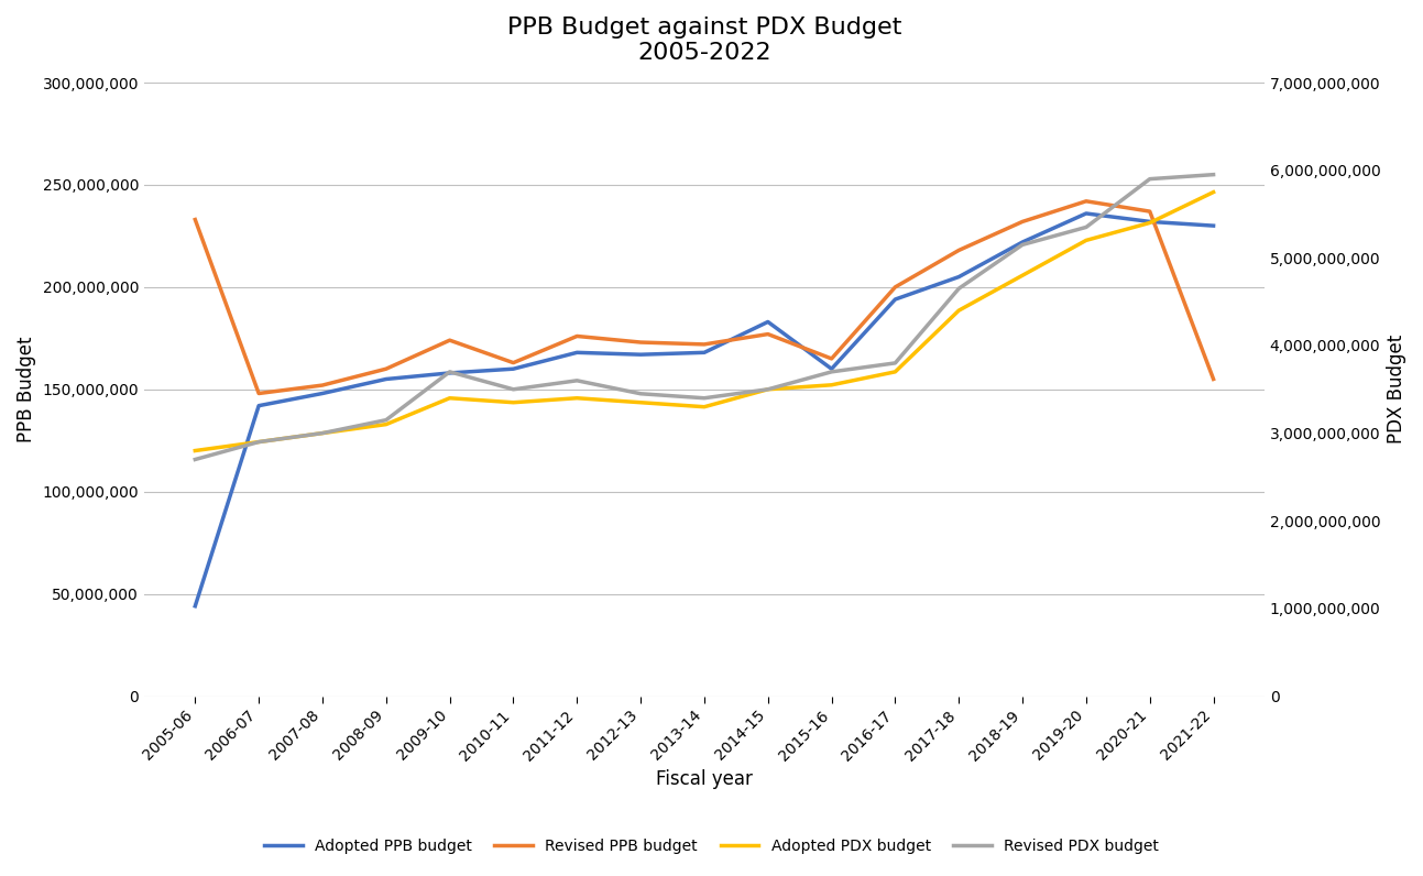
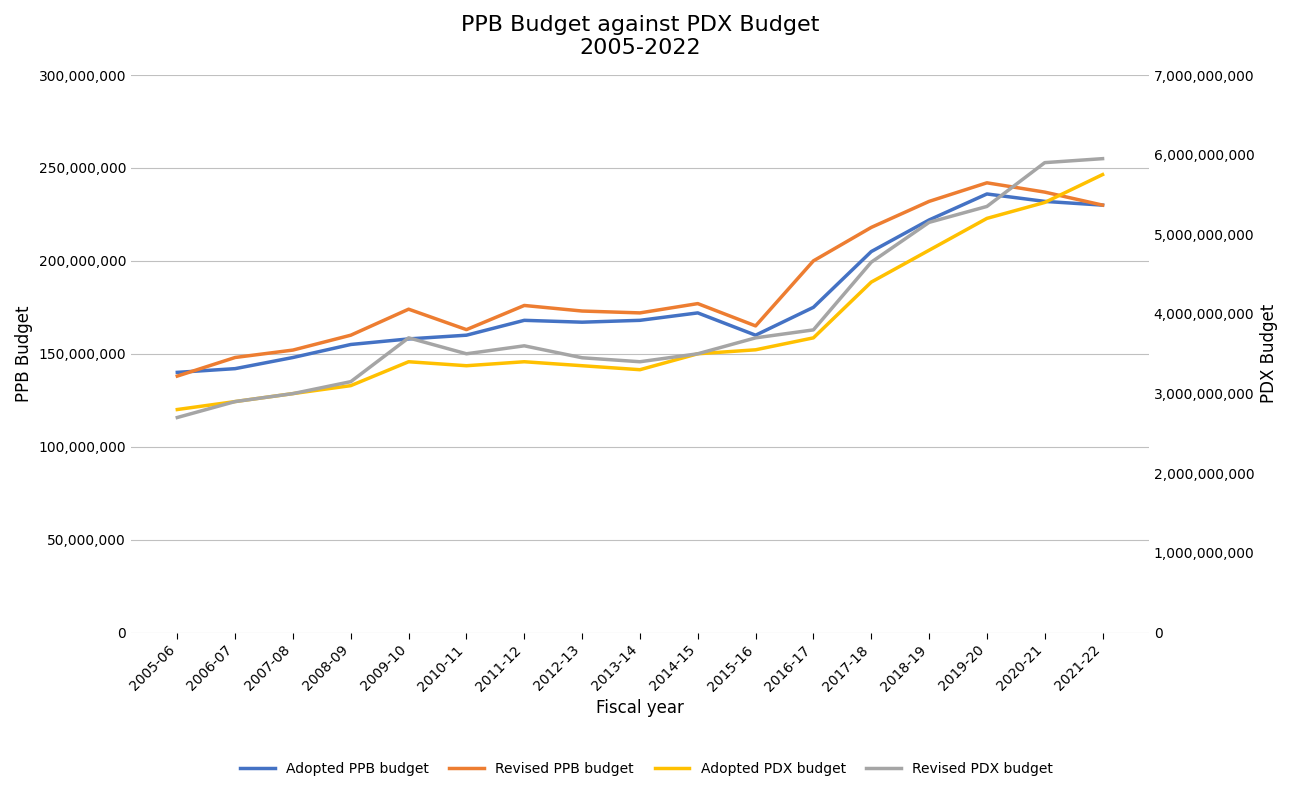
Adopted PPB budget/2005-06: 44,000,000 -> 140,000,000
Revised PPB budget/2005-06: 233,000,000 -> 138,000,000
Adopted PPB budget/2014-15: 183,000,000 -> 172,000,000
Adopted PPB budget/2016-17: 194,000,000 -> 175,000,000
Revised PPB budget/2021-22: 155,000,000 -> 230,000,000
